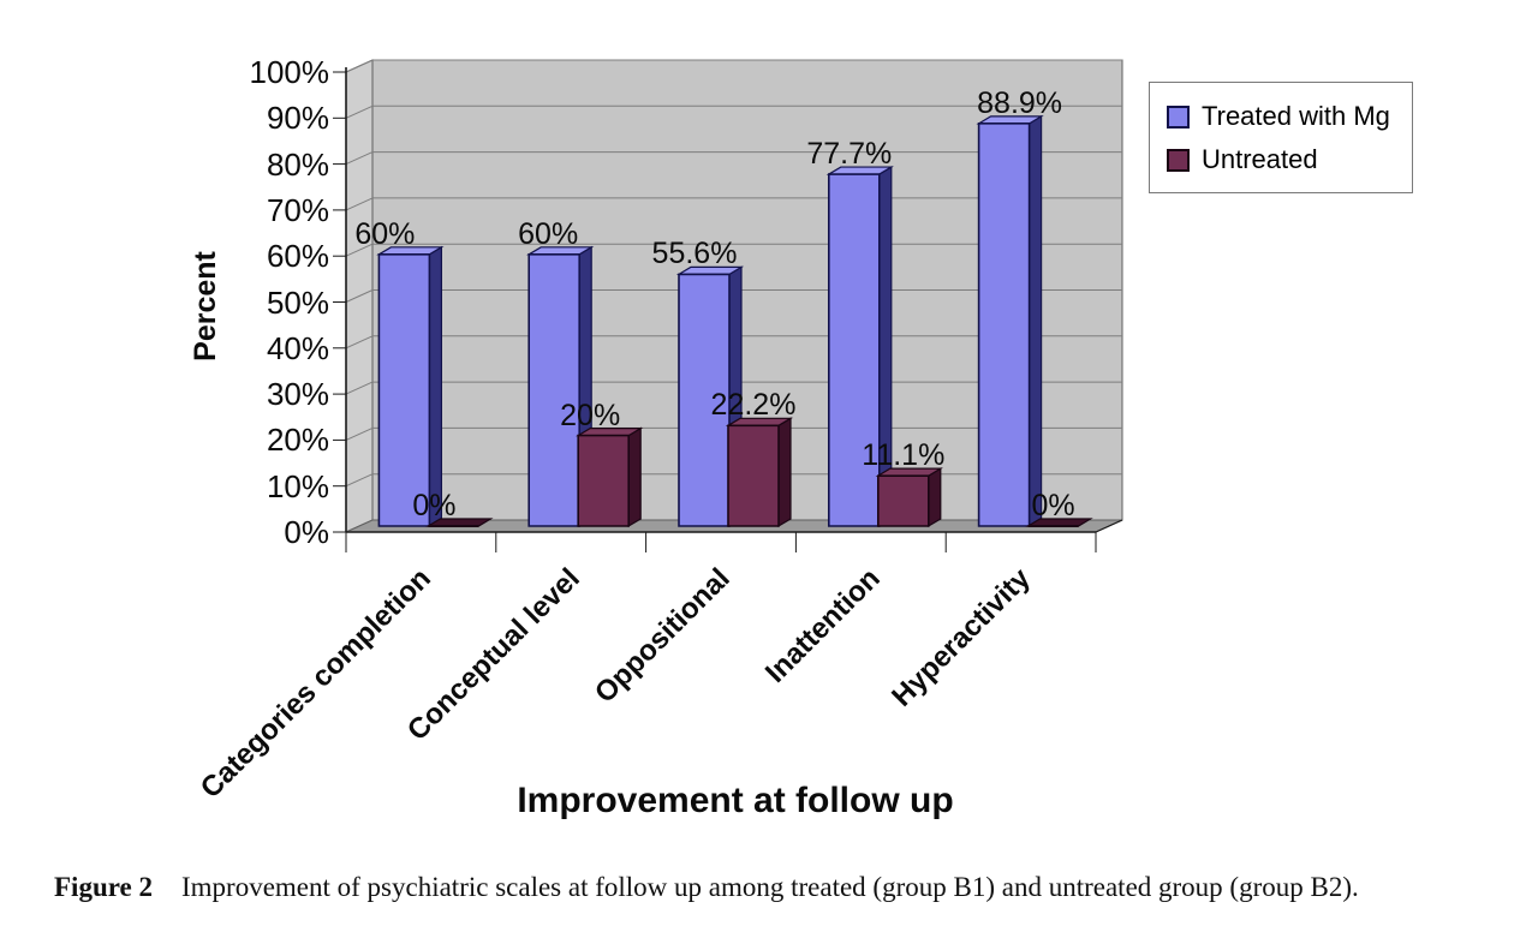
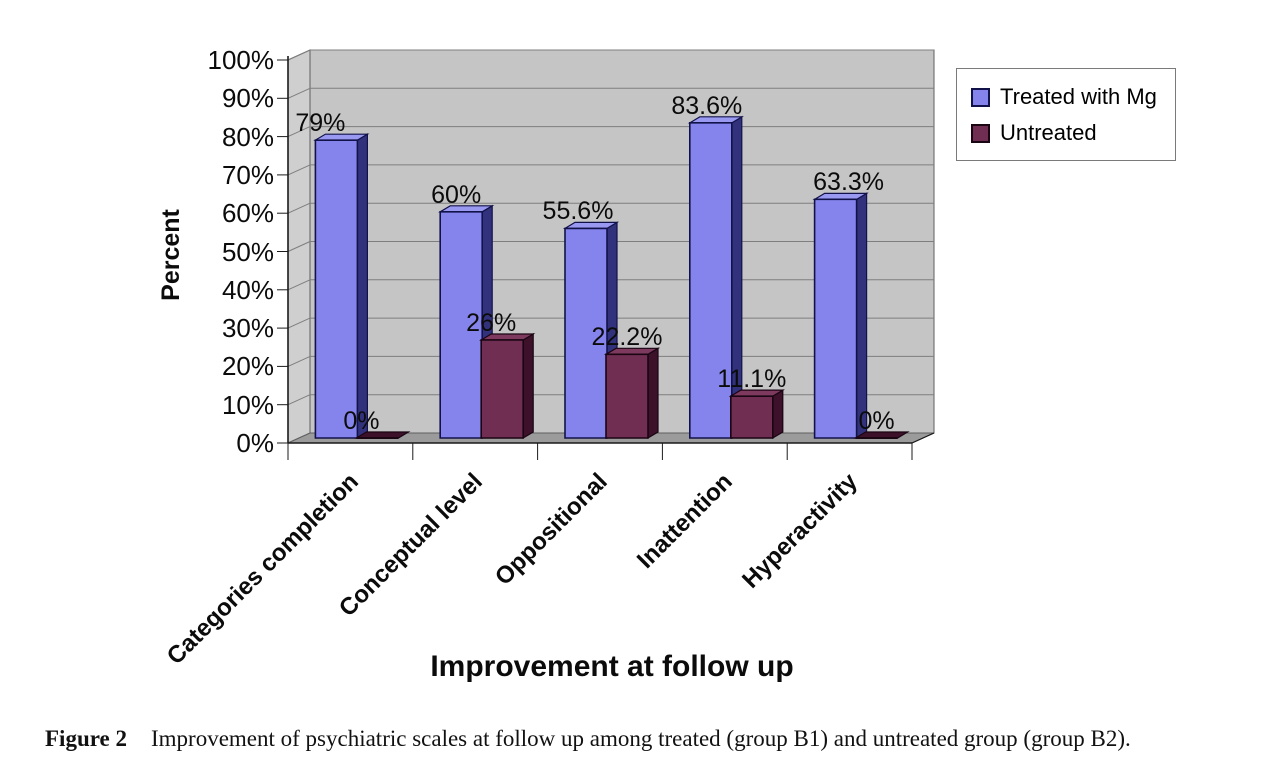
Treated with Mg/Categories completion: 60% -> 79%
Untreated/Conceptual level: 20% -> 26%
Treated with Mg/Inattention: 77.7% -> 83.6%
Treated with Mg/Hyperactivity: 88.9% -> 63.3%
